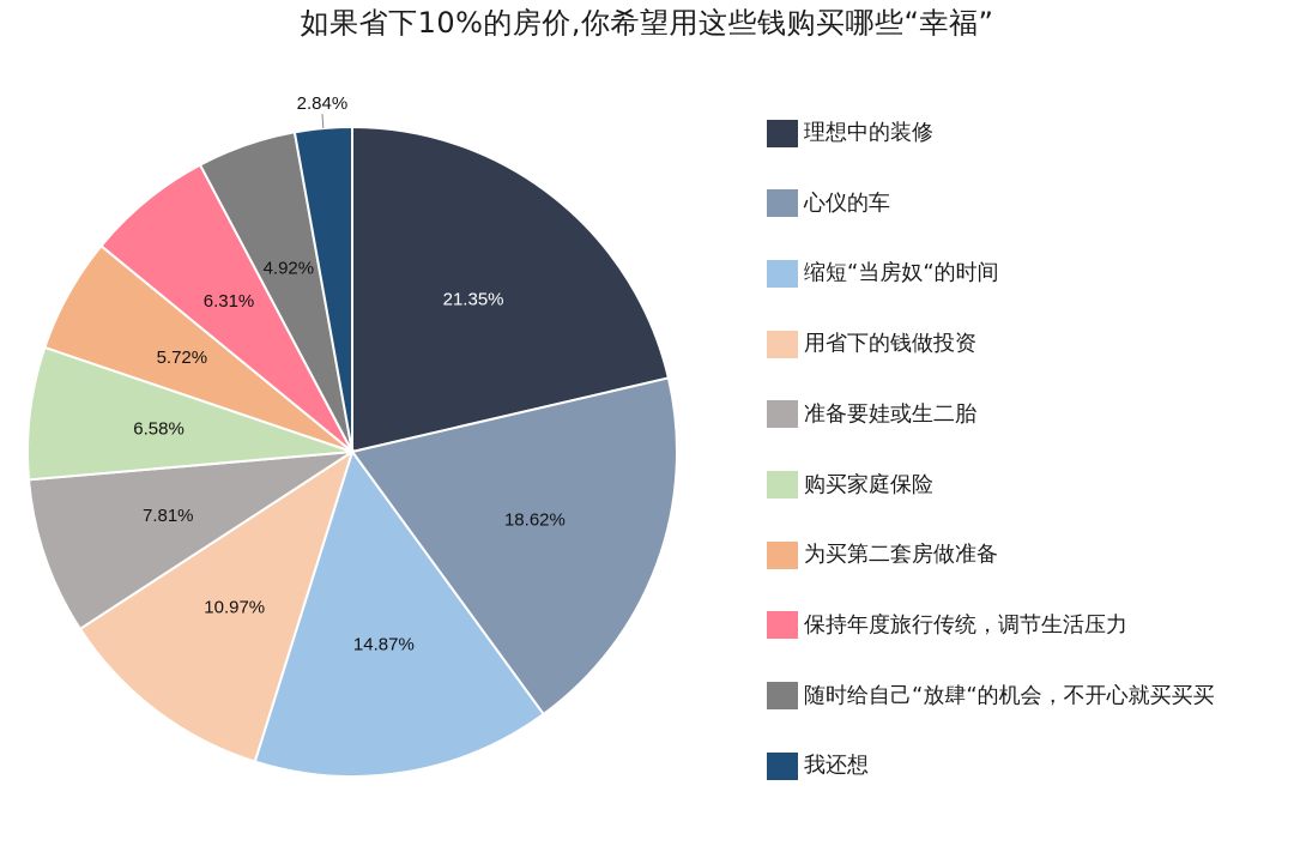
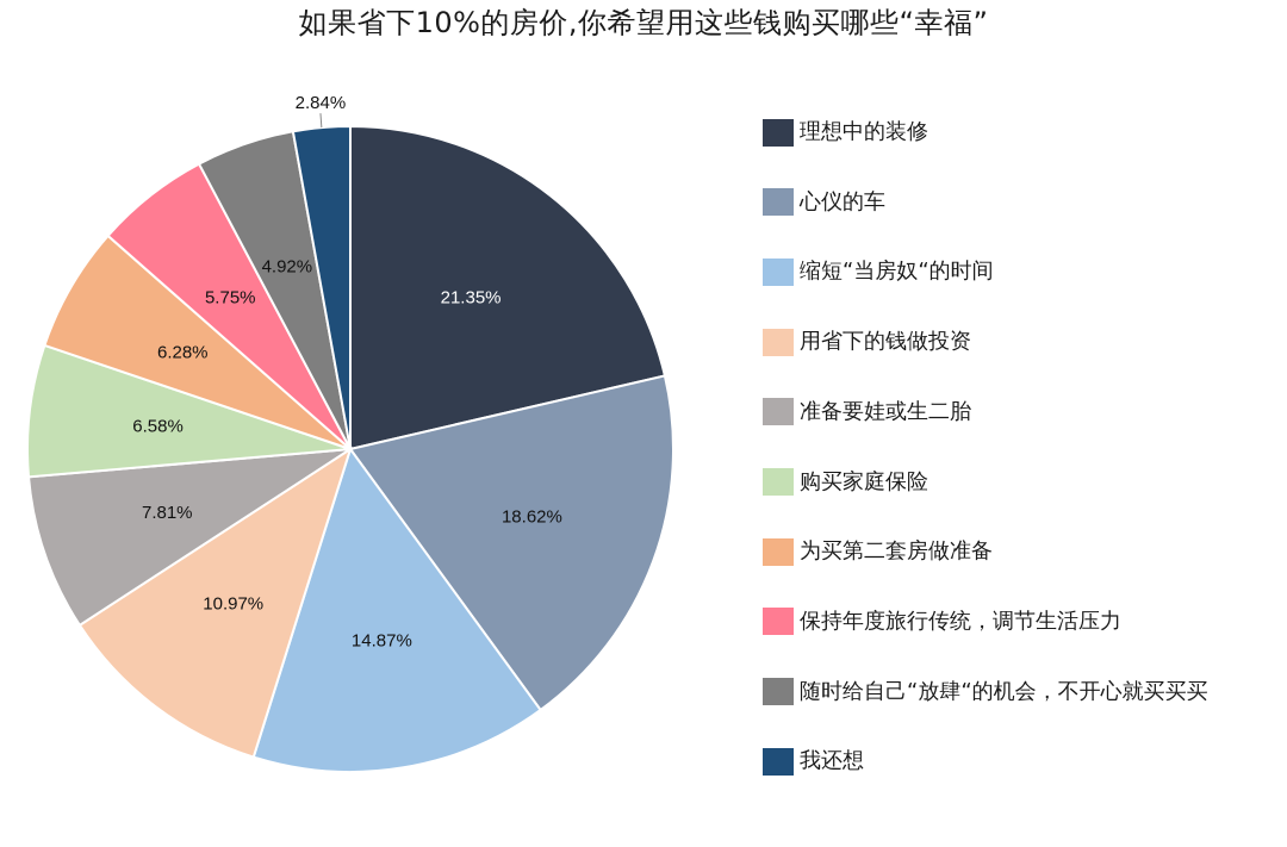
为买第二套房做准备: 5.72% -> 6.28%
保持年度旅行传统，调节生活压力: 6.31% -> 5.75%
